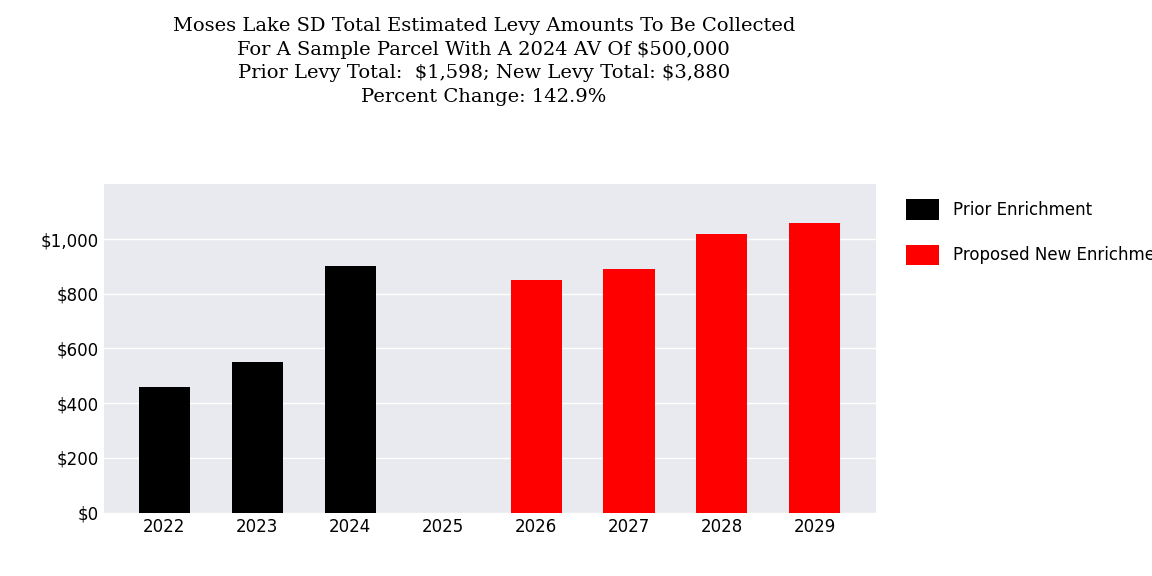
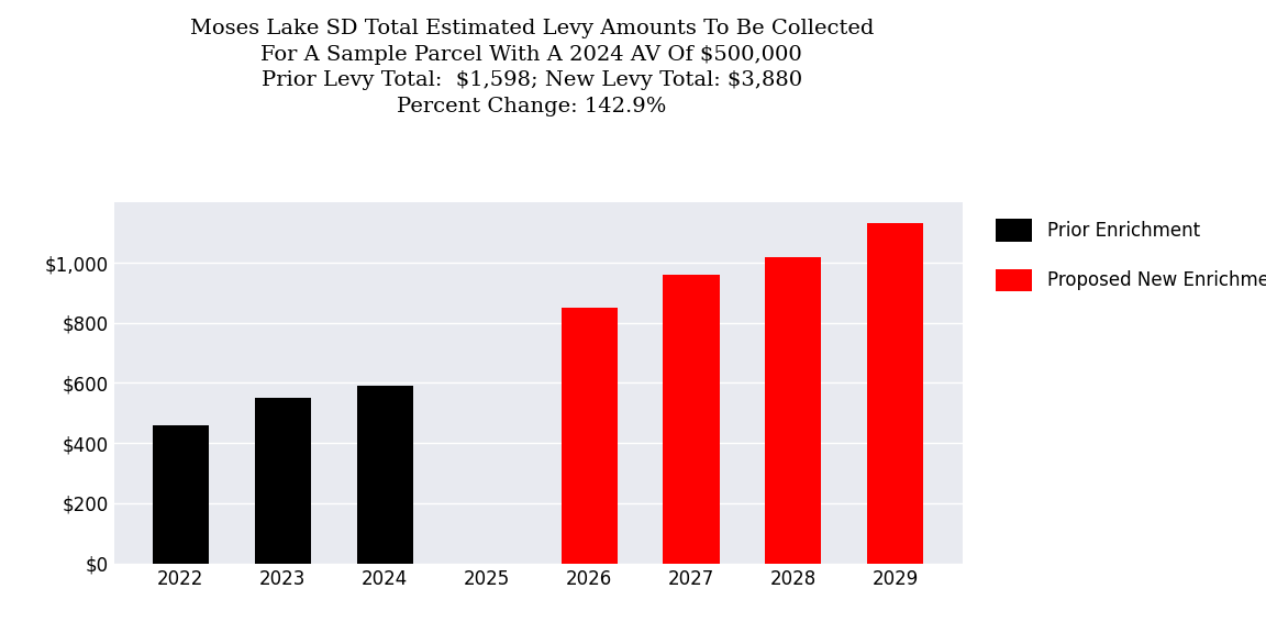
2024: $900 -> $590
2027: $890 -> $960
2029: $1,060 -> $1,130
